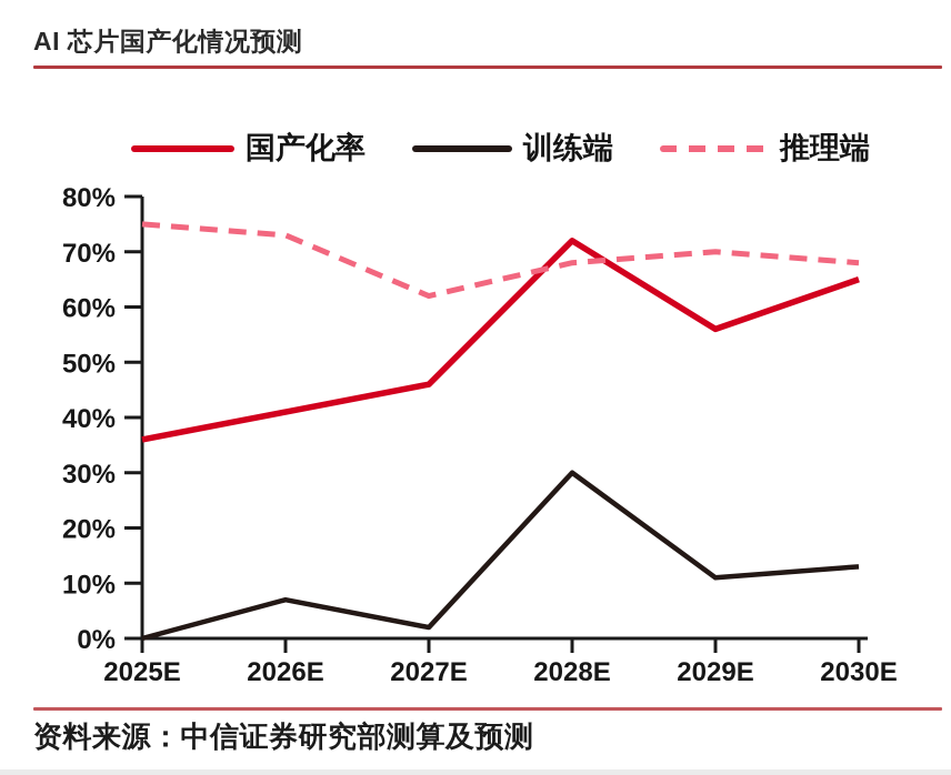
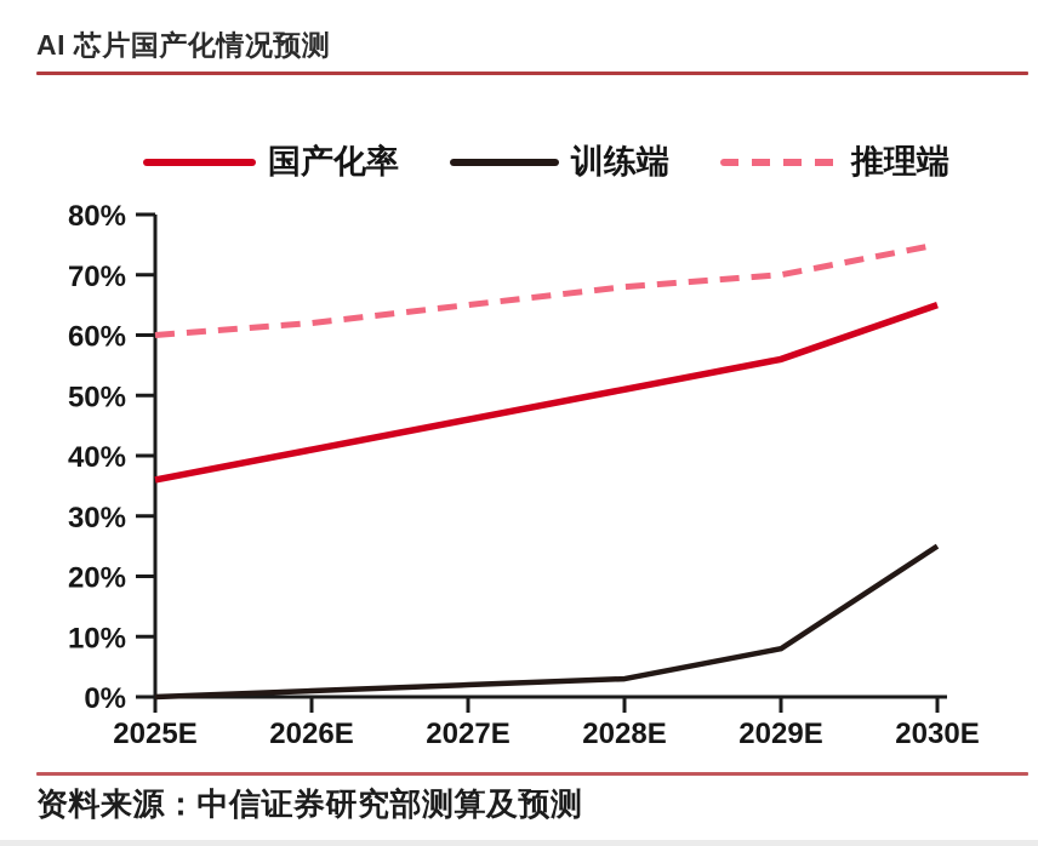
推理端/2025E: 75% -> 60%
训练端/2026E: 7% -> 1%
推理端/2026E: 73% -> 62%
推理端/2027E: 62% -> 65%
国产化率/2028E: 72% -> 51%
训练端/2028E: 30% -> 3%
训练端/2029E: 11% -> 8%
训练端/2030E: 13% -> 25%
推理端/2030E: 68% -> 75%
